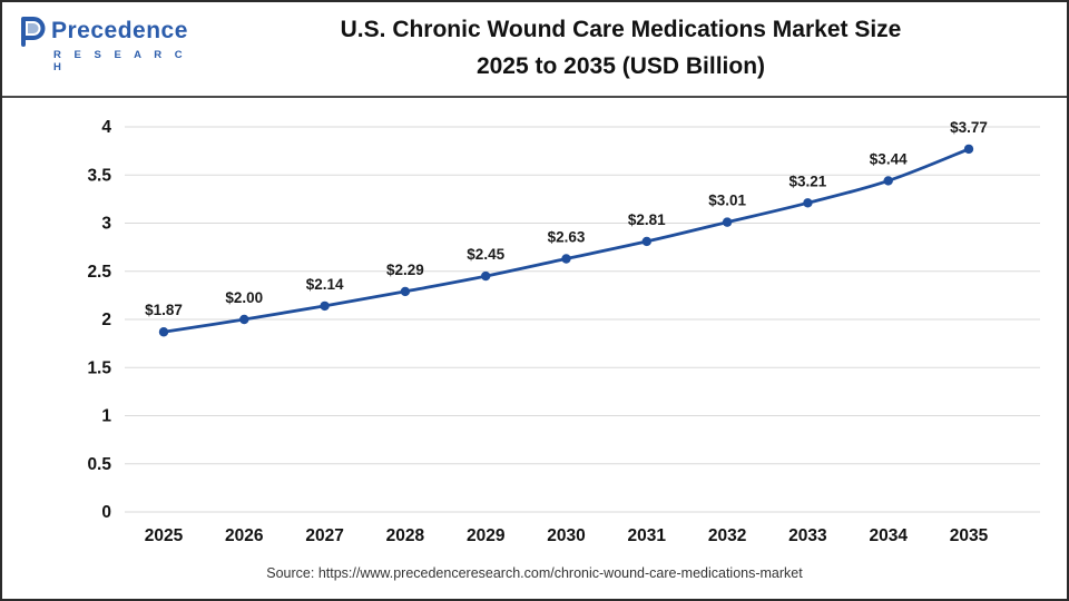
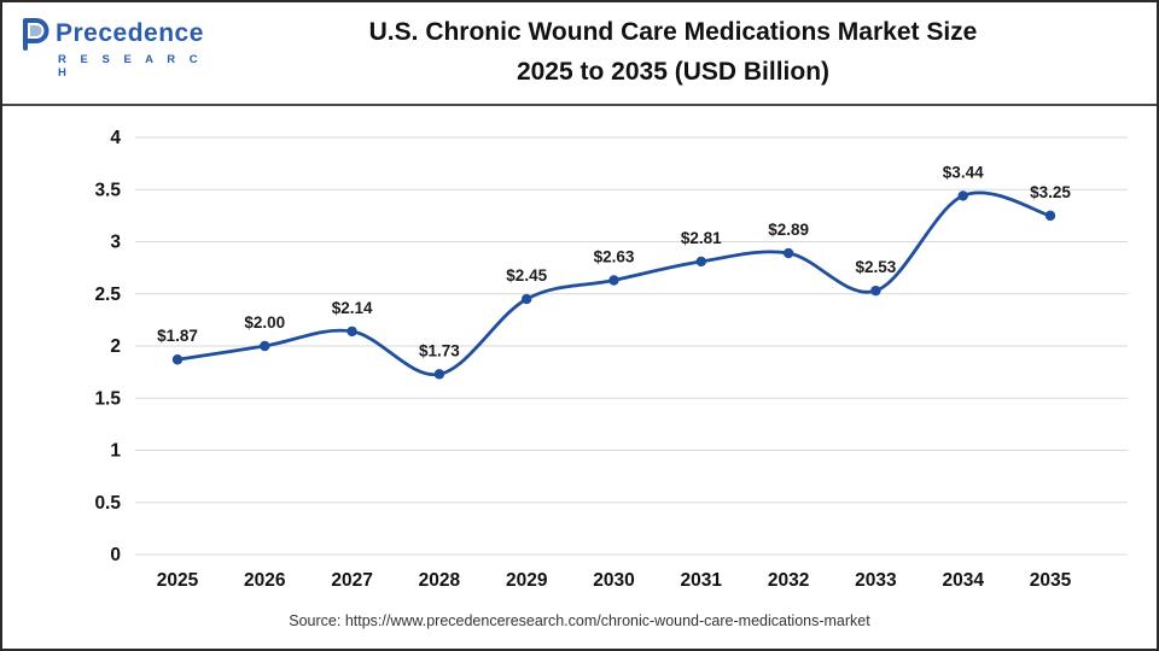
2028: $2.29 -> $1.73
2032: $3.01 -> $2.89
2033: $3.21 -> $2.53
2035: $3.77 -> $3.25
